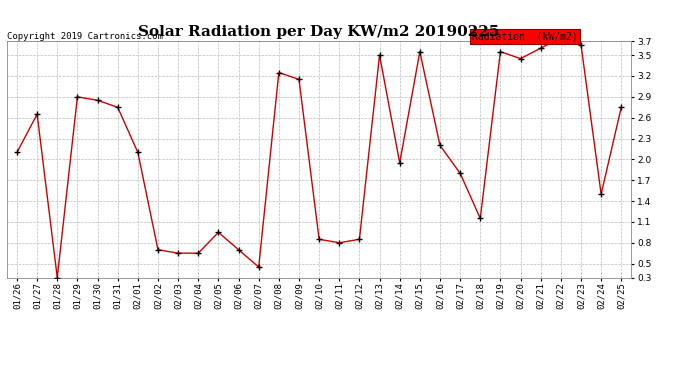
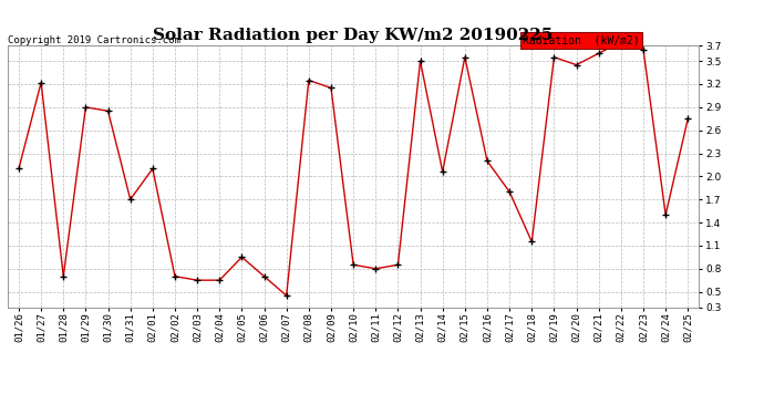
01/27: 2.65 -> 3.22
01/28: 0.30 -> 0.70
01/31: 2.75 -> 1.70
02/14: 1.95 -> 2.06
